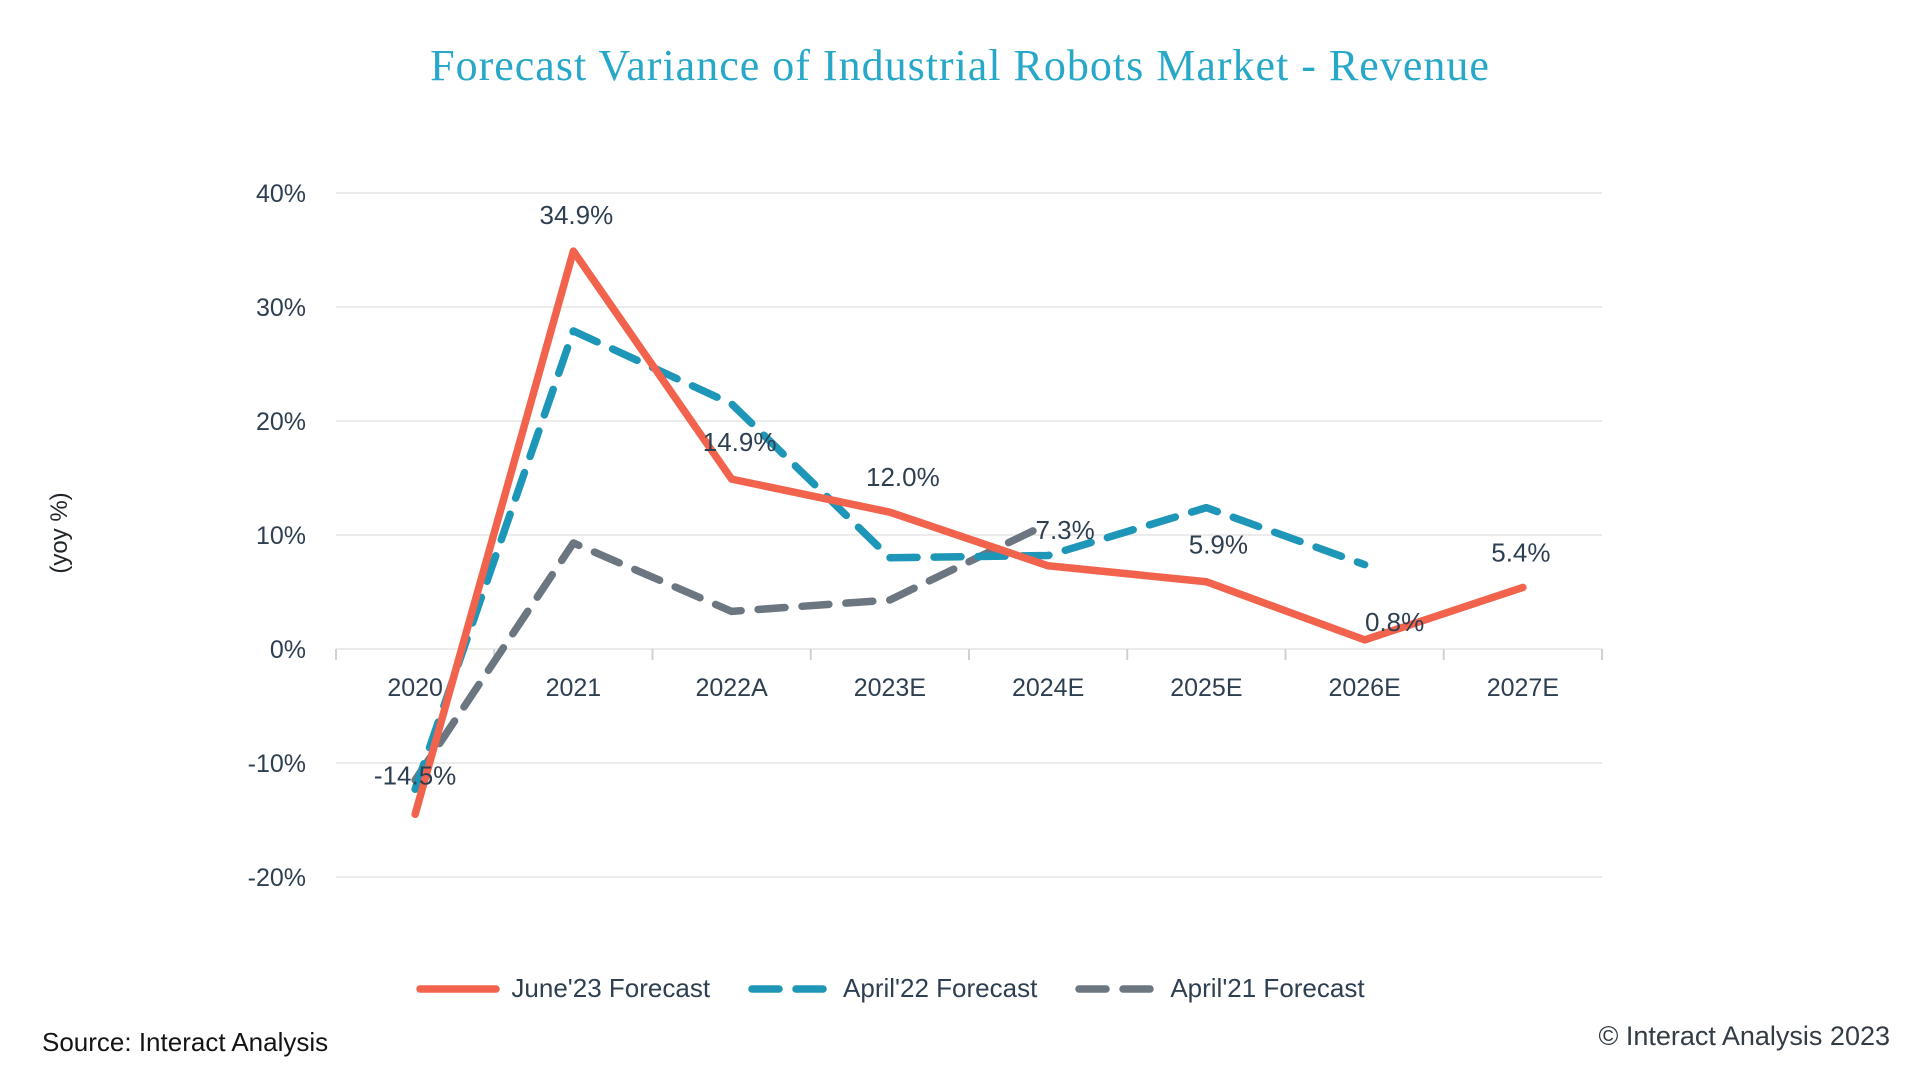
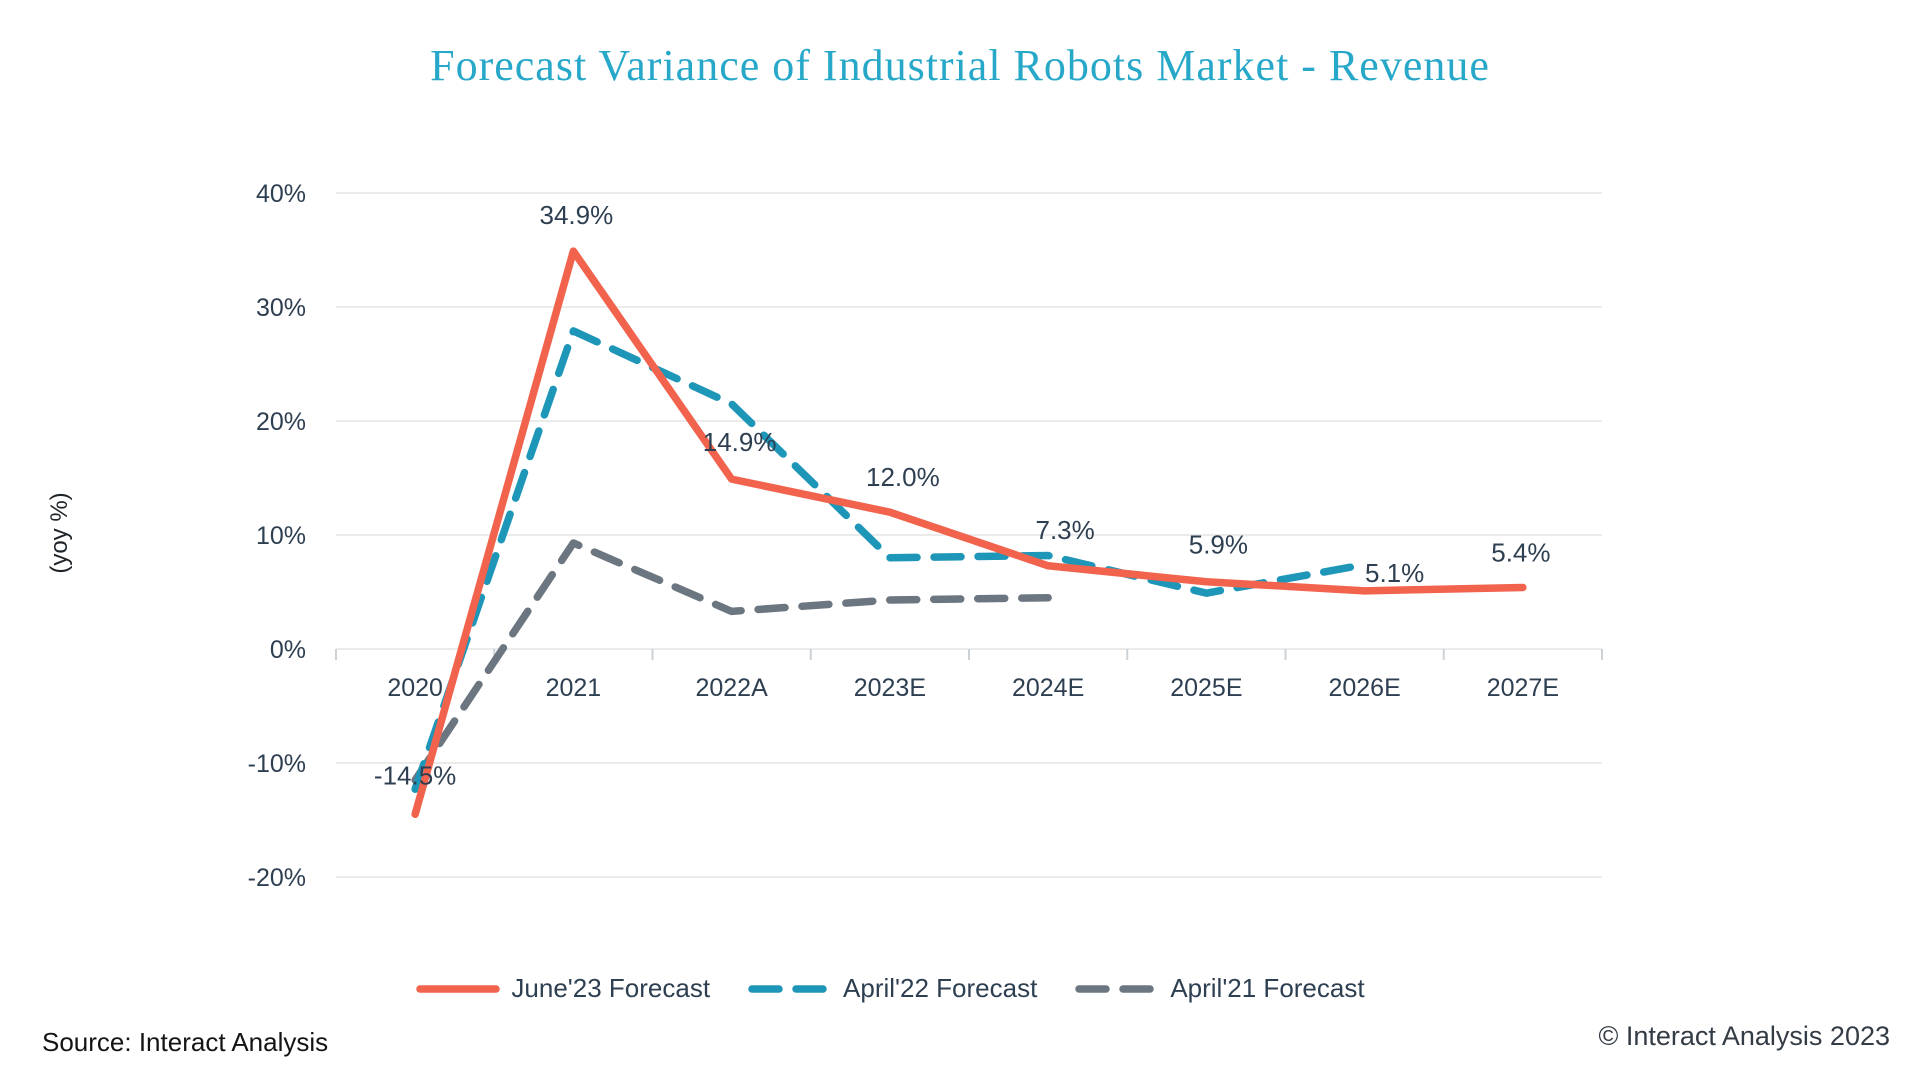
April'21 Forecast/2024E: 11.0% -> 4.5%
April'22 Forecast/2025E: 12.4% -> 4.9%
June'23 Forecast/2026E: 0.8% -> 5.1%
